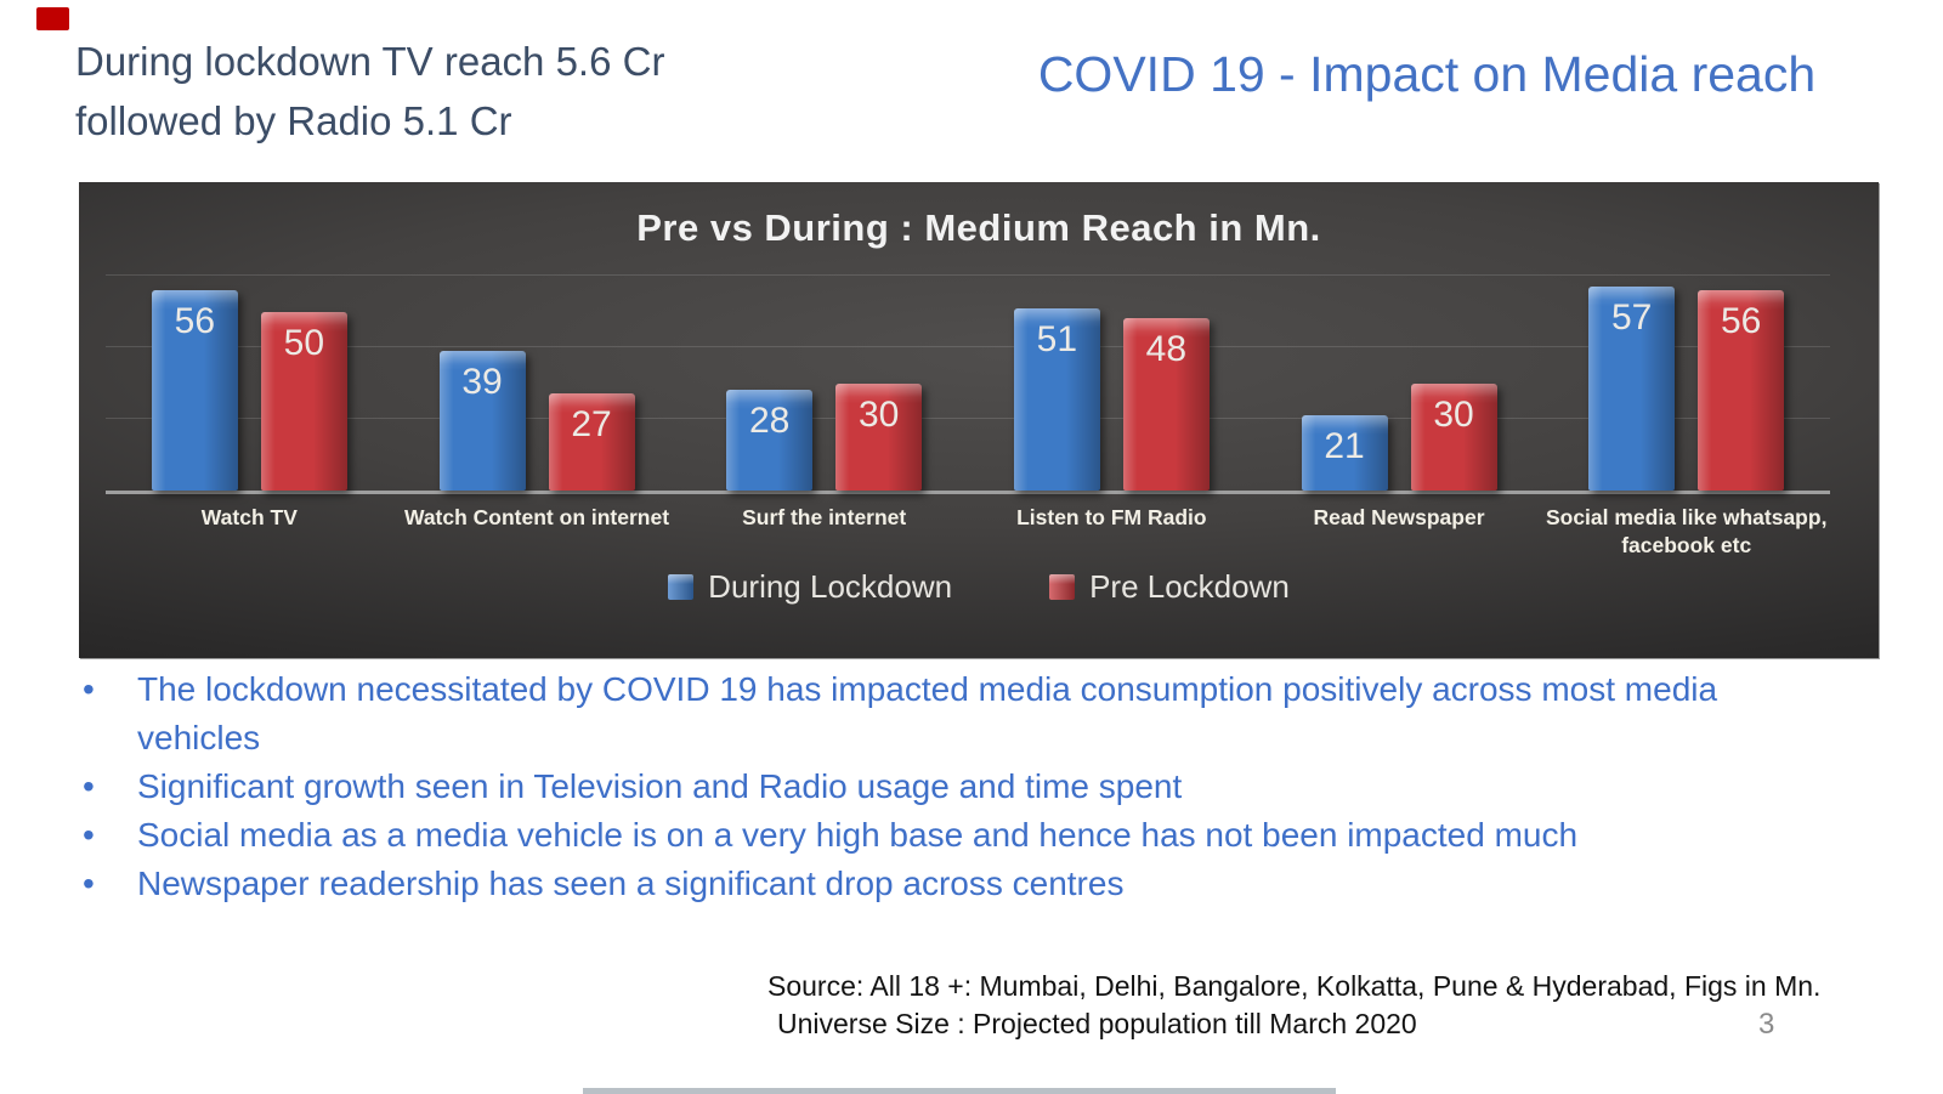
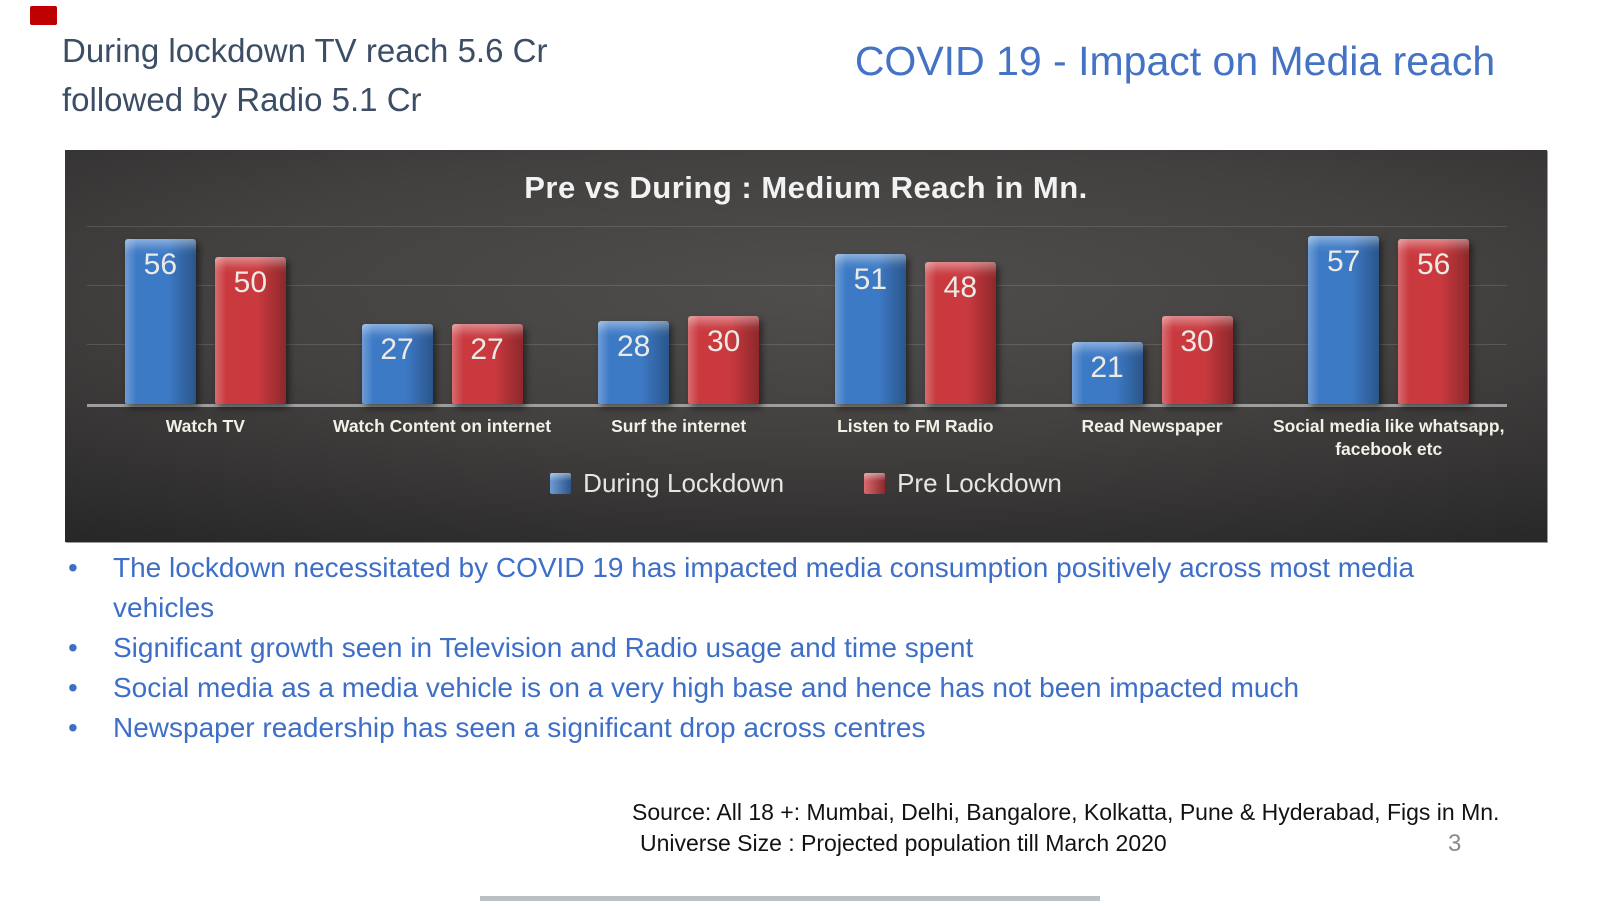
During Lockdown/Watch Content on internet: 39 -> 27
